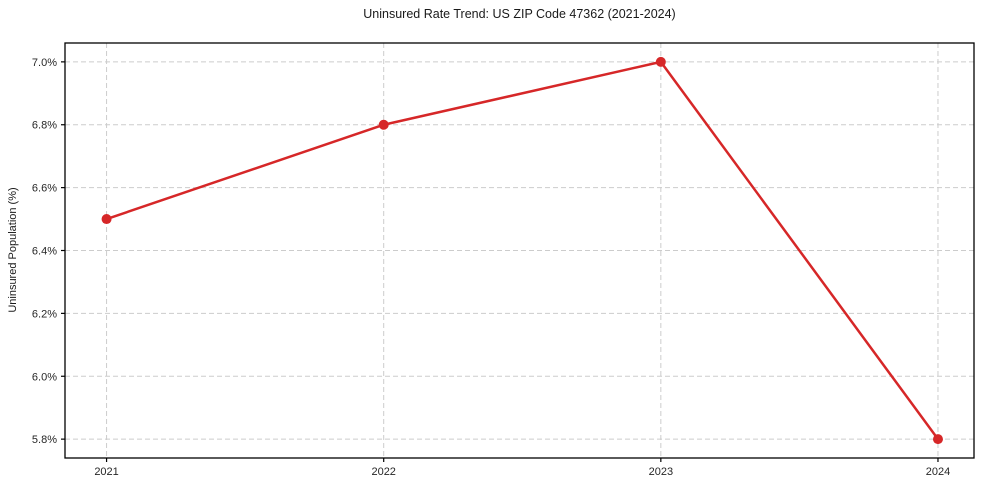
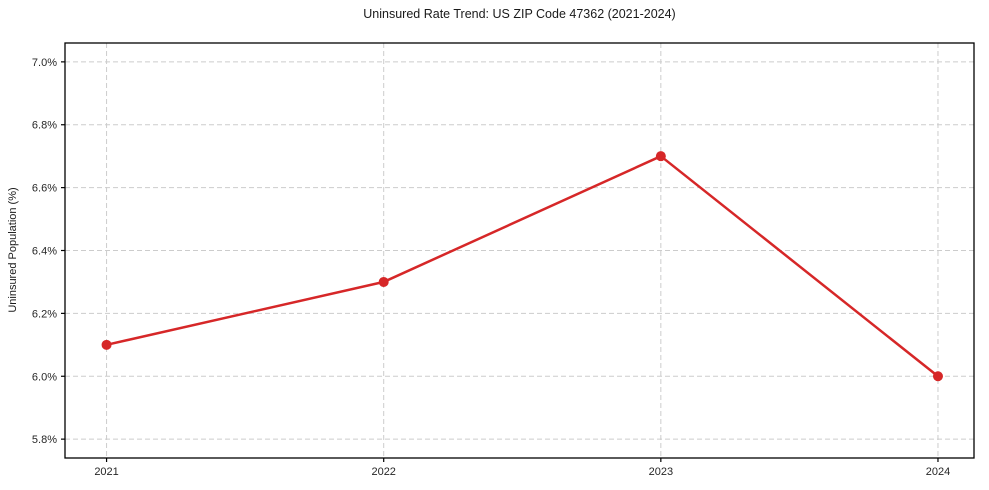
2021: 6.5% -> 6.1%
2022: 6.8% -> 6.3%
2023: 7.0% -> 6.7%
2024: 5.8% -> 6.0%
